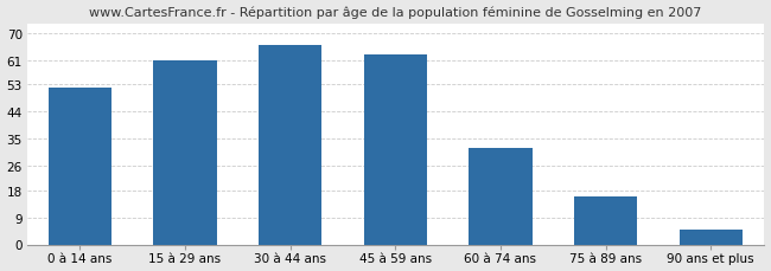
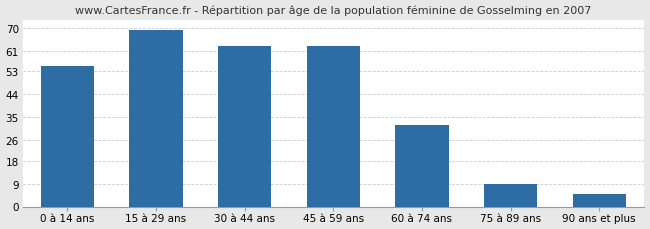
0 à 14 ans: 52 -> 55
15 à 29 ans: 61 -> 69
30 à 44 ans: 66 -> 63
75 à 89 ans: 16 -> 9
